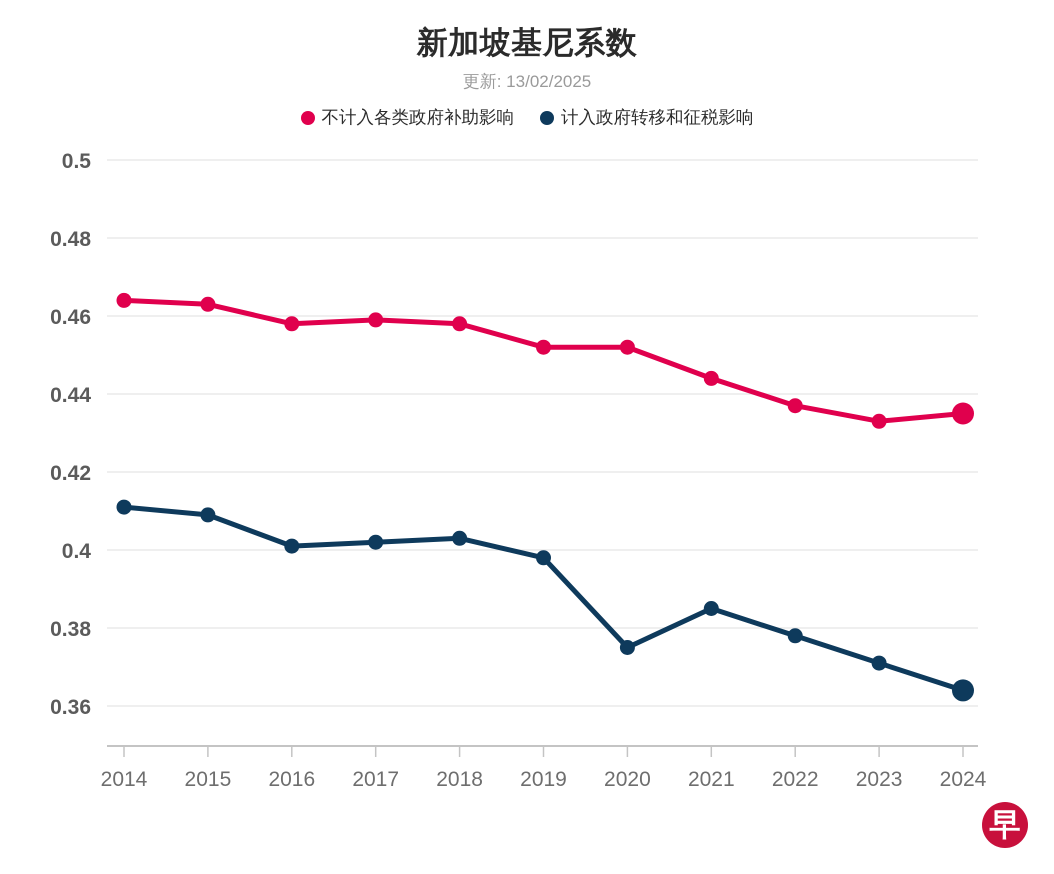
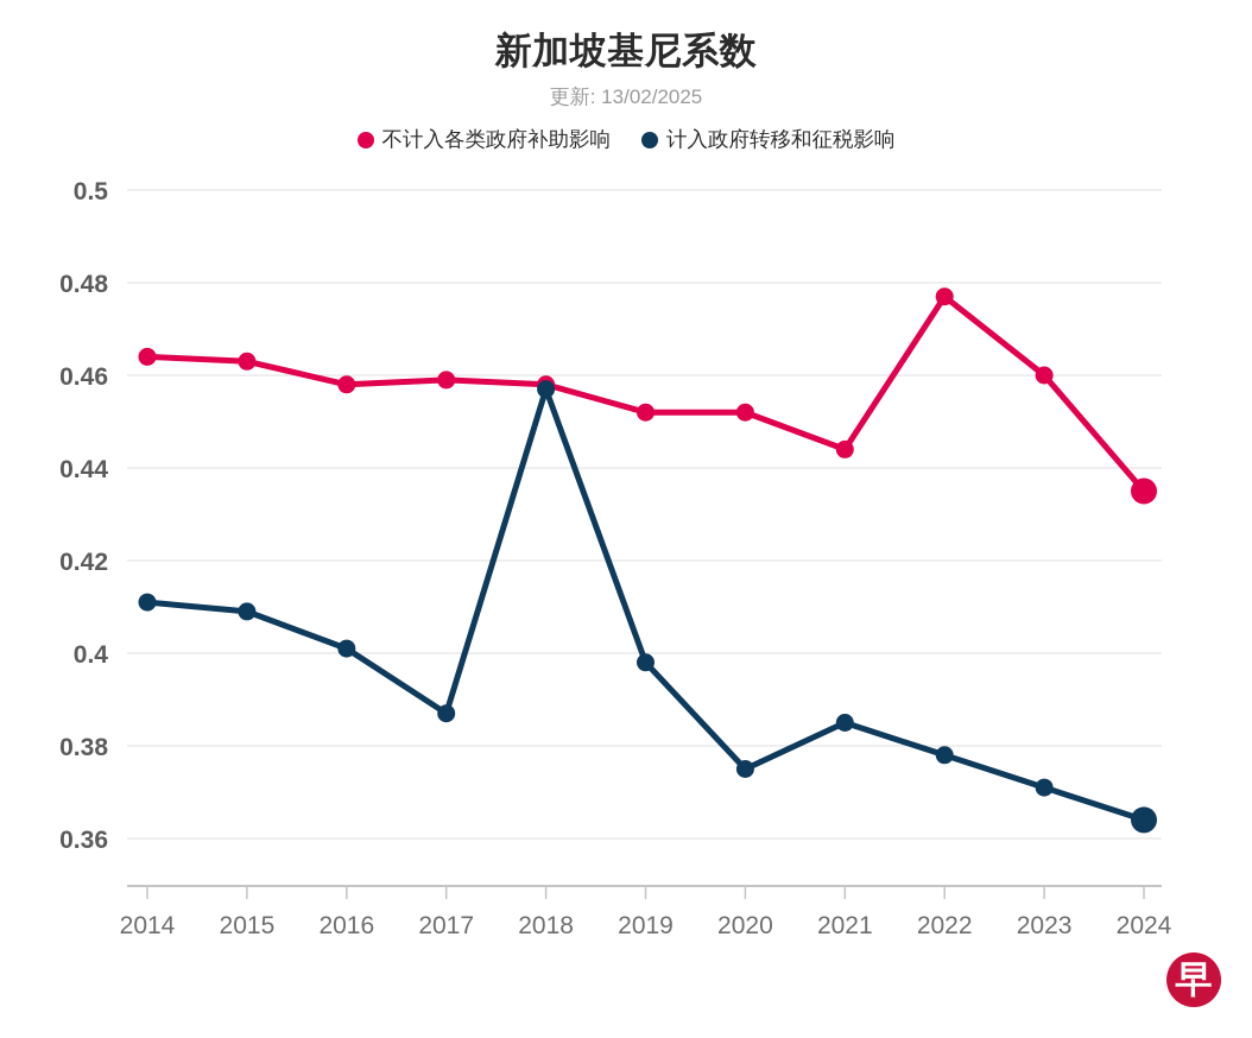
计入政府转移和征税影响/2017: 0.402 -> 0.387
计入政府转移和征税影响/2018: 0.403 -> 0.457
不计入各类政府补助影响/2022: 0.437 -> 0.477
不计入各类政府补助影响/2023: 0.433 -> 0.460
